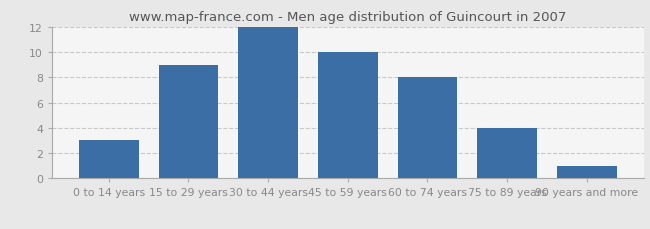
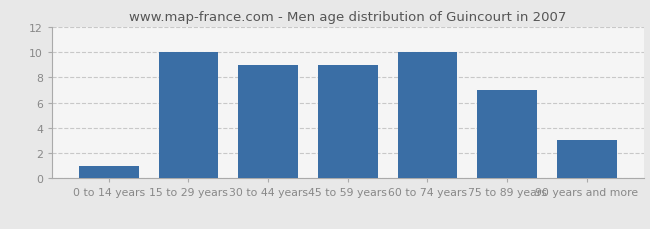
0 to 14 years: 3 -> 1
15 to 29 years: 9 -> 10
30 to 44 years: 12 -> 9
45 to 59 years: 10 -> 9
60 to 74 years: 8 -> 10
75 to 89 years: 4 -> 7
90 years and more: 1 -> 3
